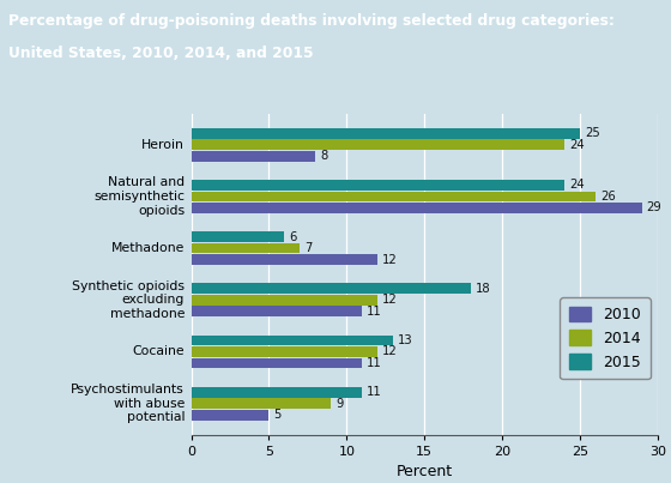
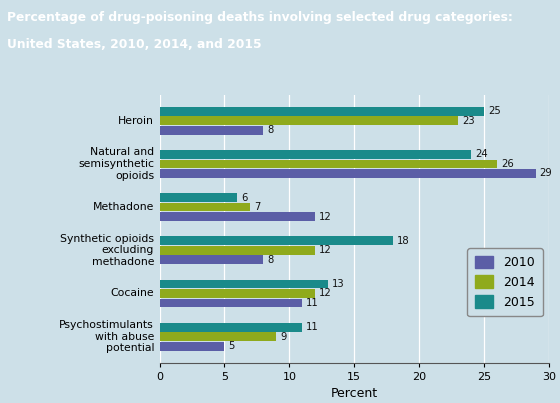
2014/Heroin: 24 -> 23
2010/Synthetic opioids excluding methadone: 11 -> 8
